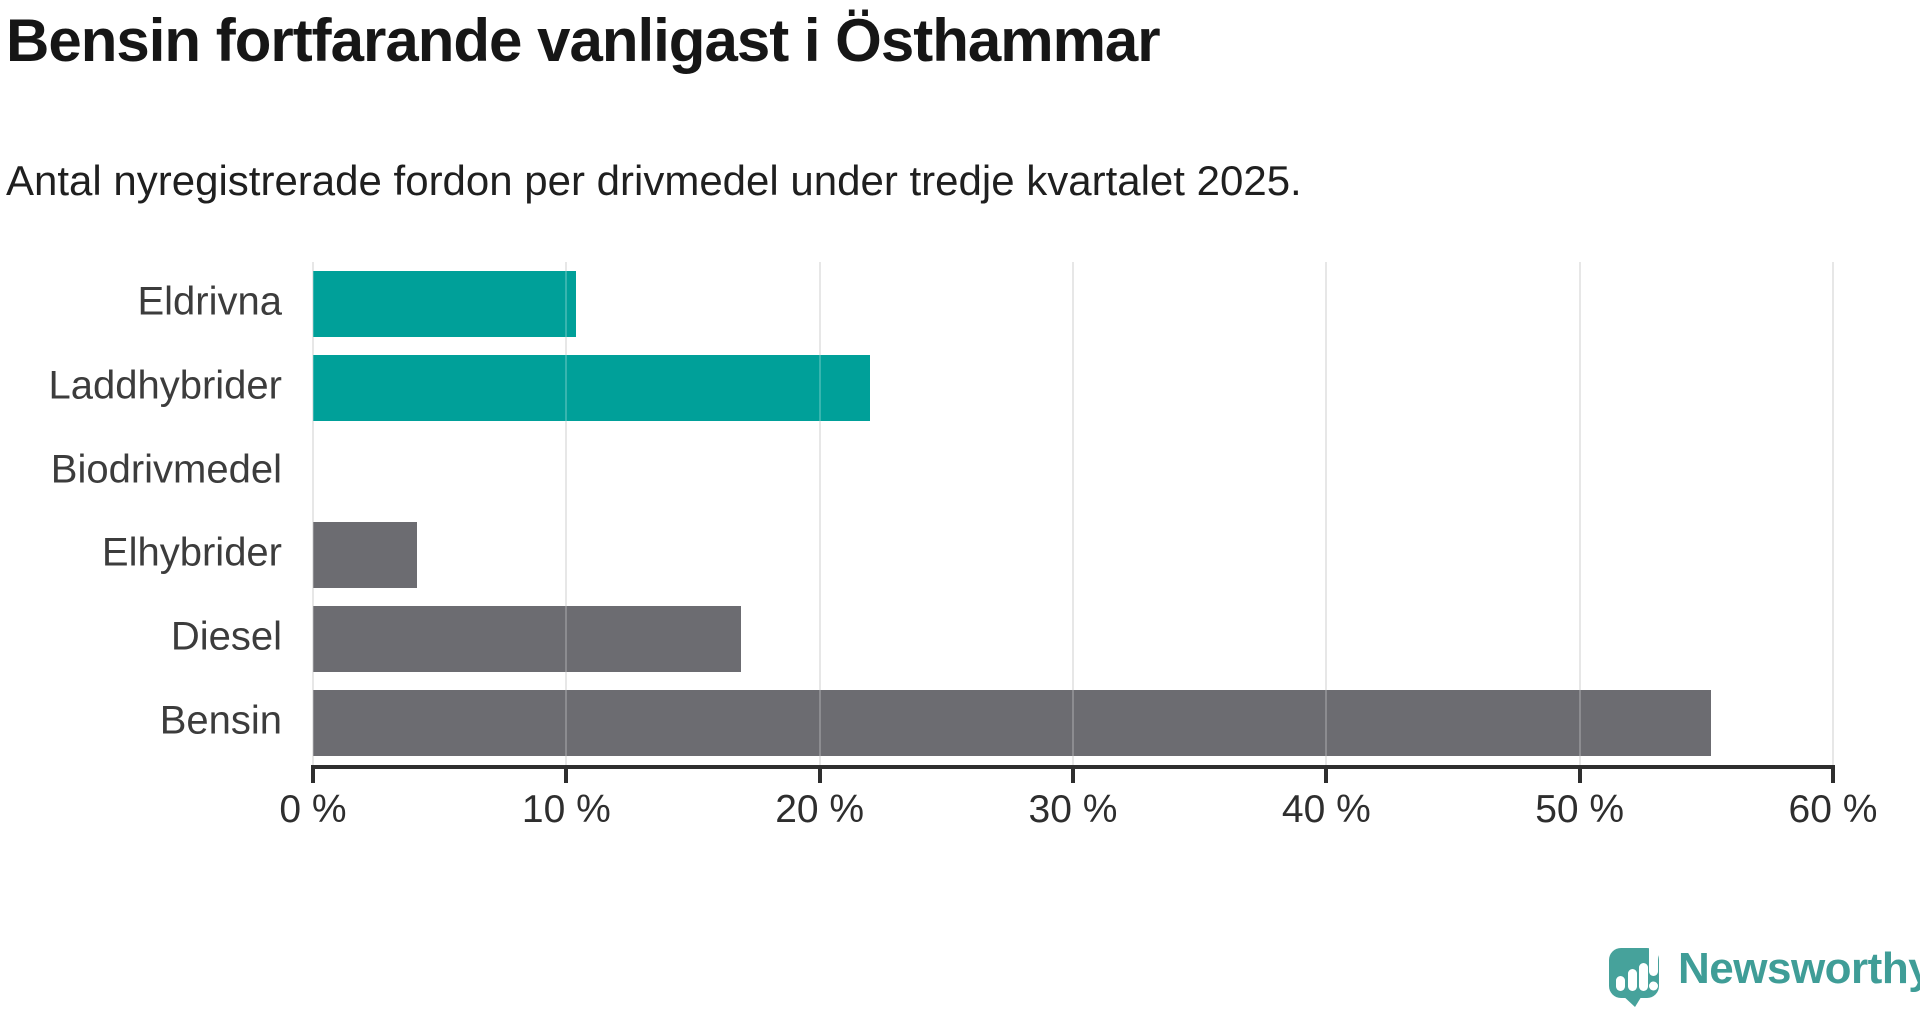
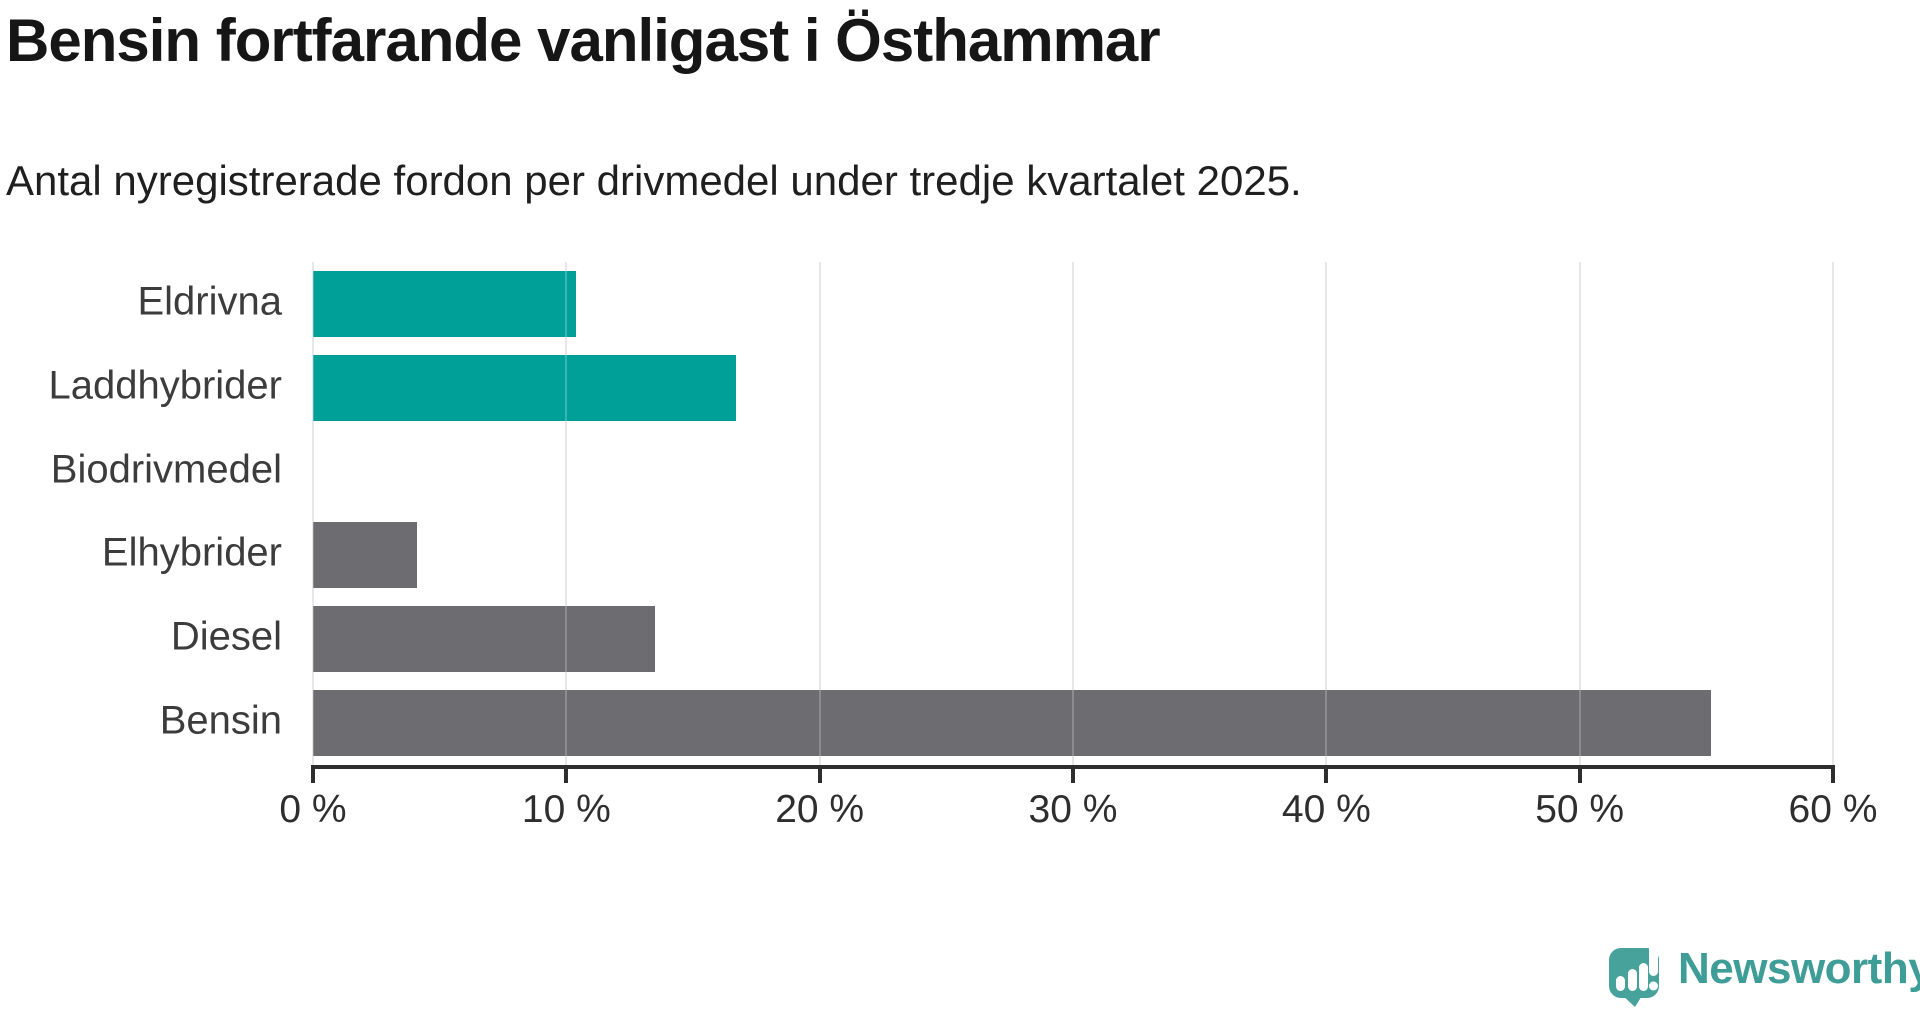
Laddhybrider: 22.0% -> 16.7%
Diesel: 16.9% -> 13.5%
